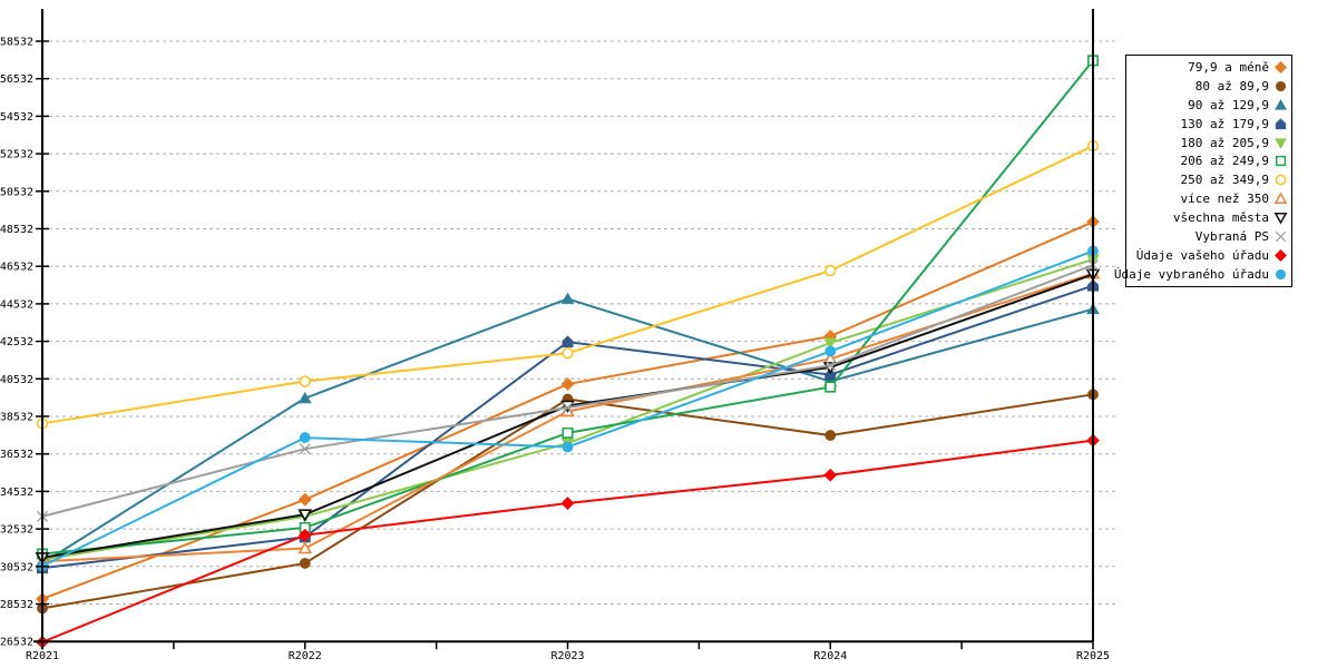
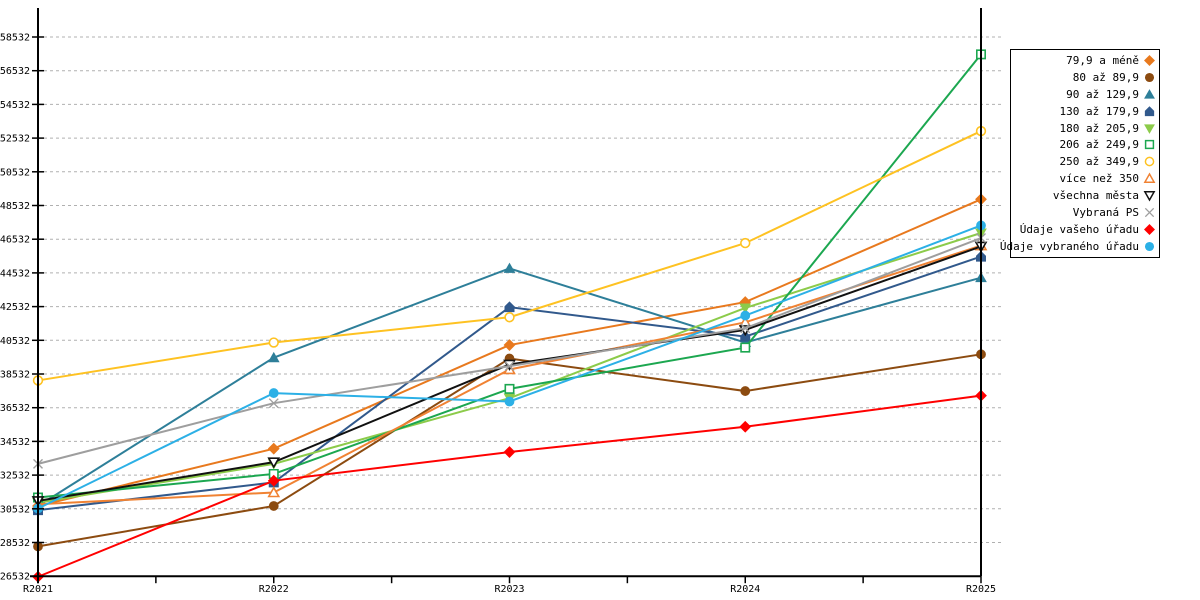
79,9 a méně/R2021: 28800 -> 30700
